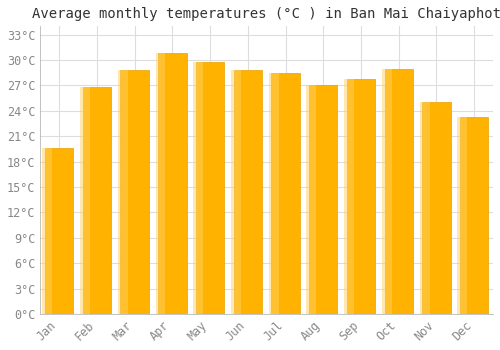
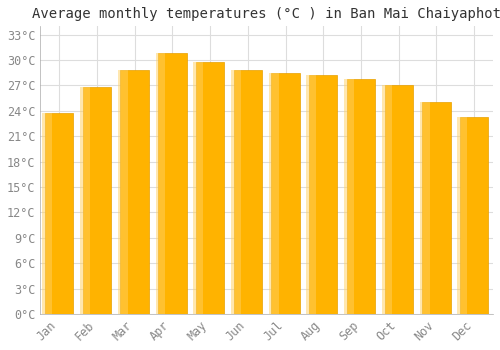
Jan: 19.6°C -> 23.8°C
Aug: 27.0°C -> 28.2°C
Oct: 29.0°C -> 27.0°C
